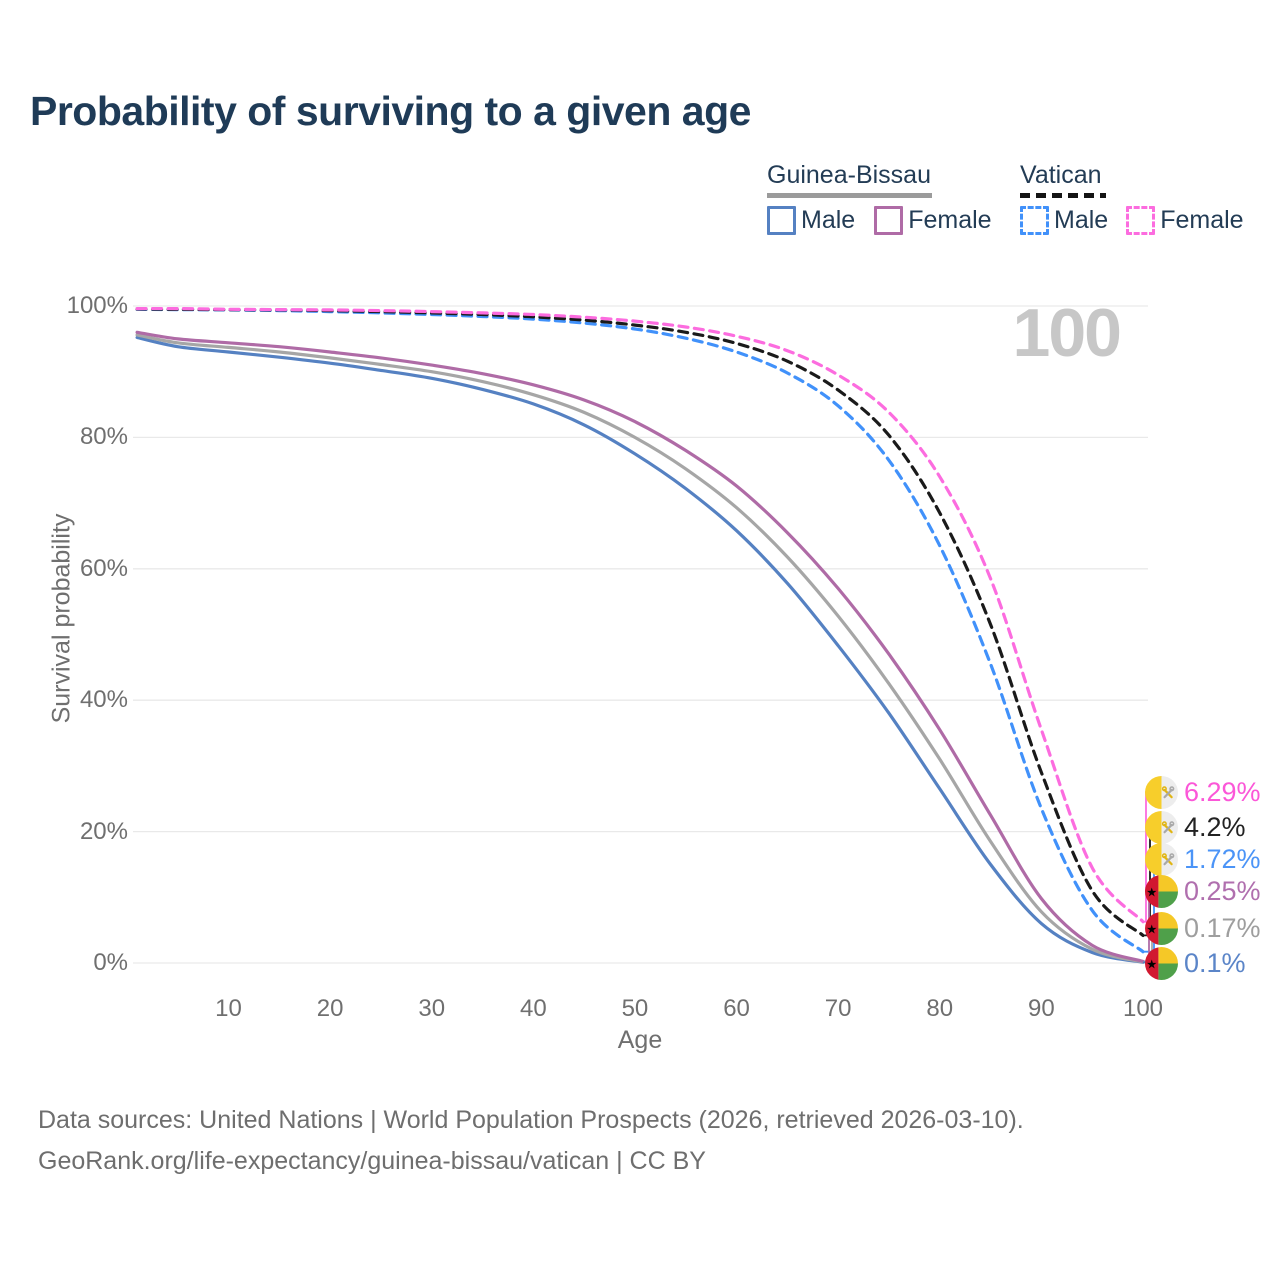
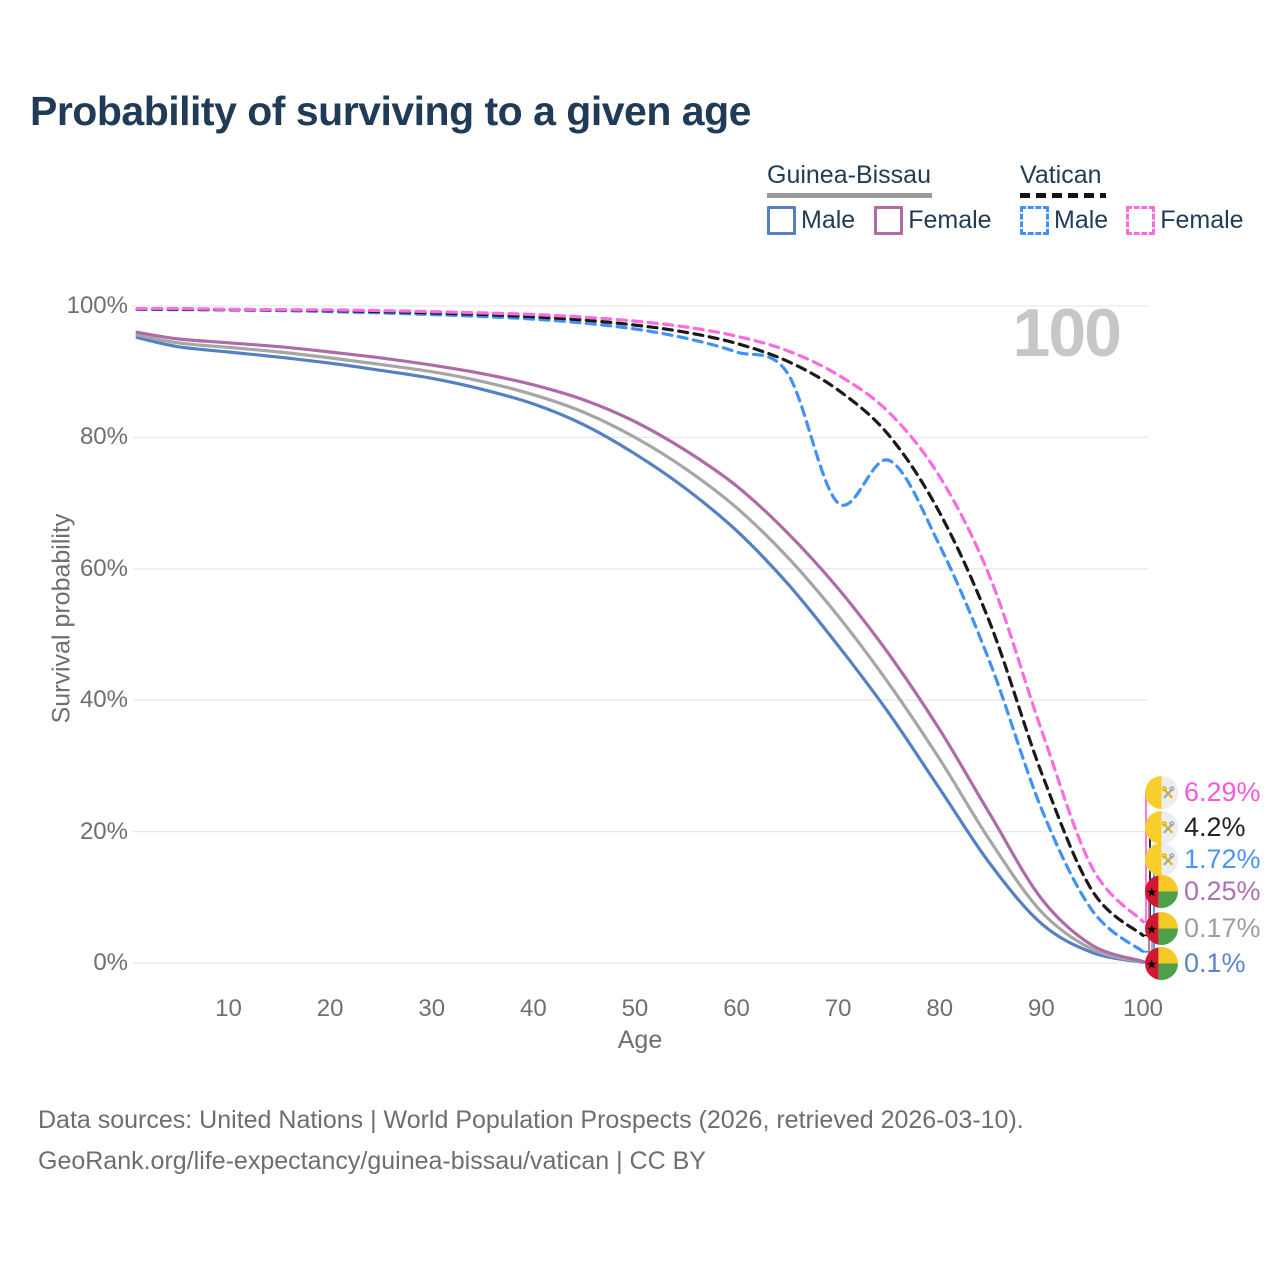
Vatican Male/70: 85% -> 70%
